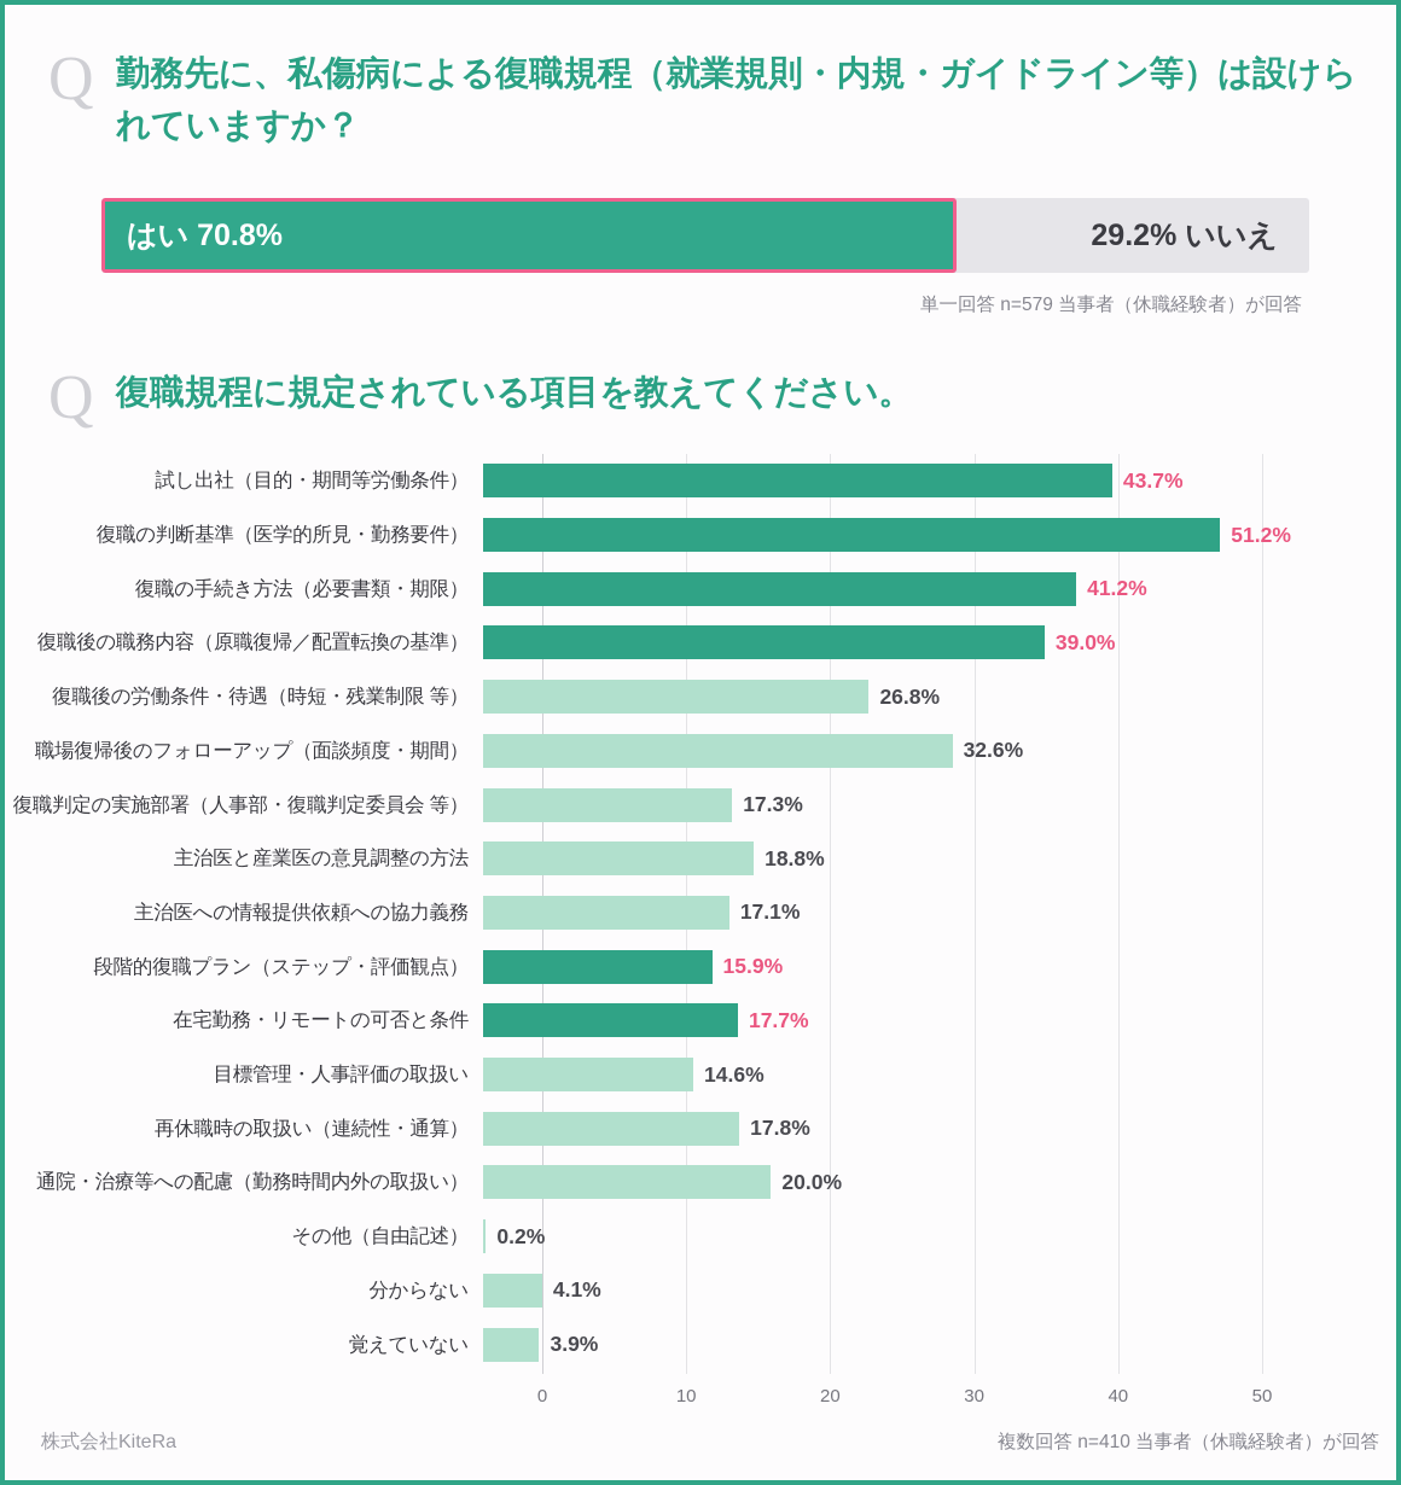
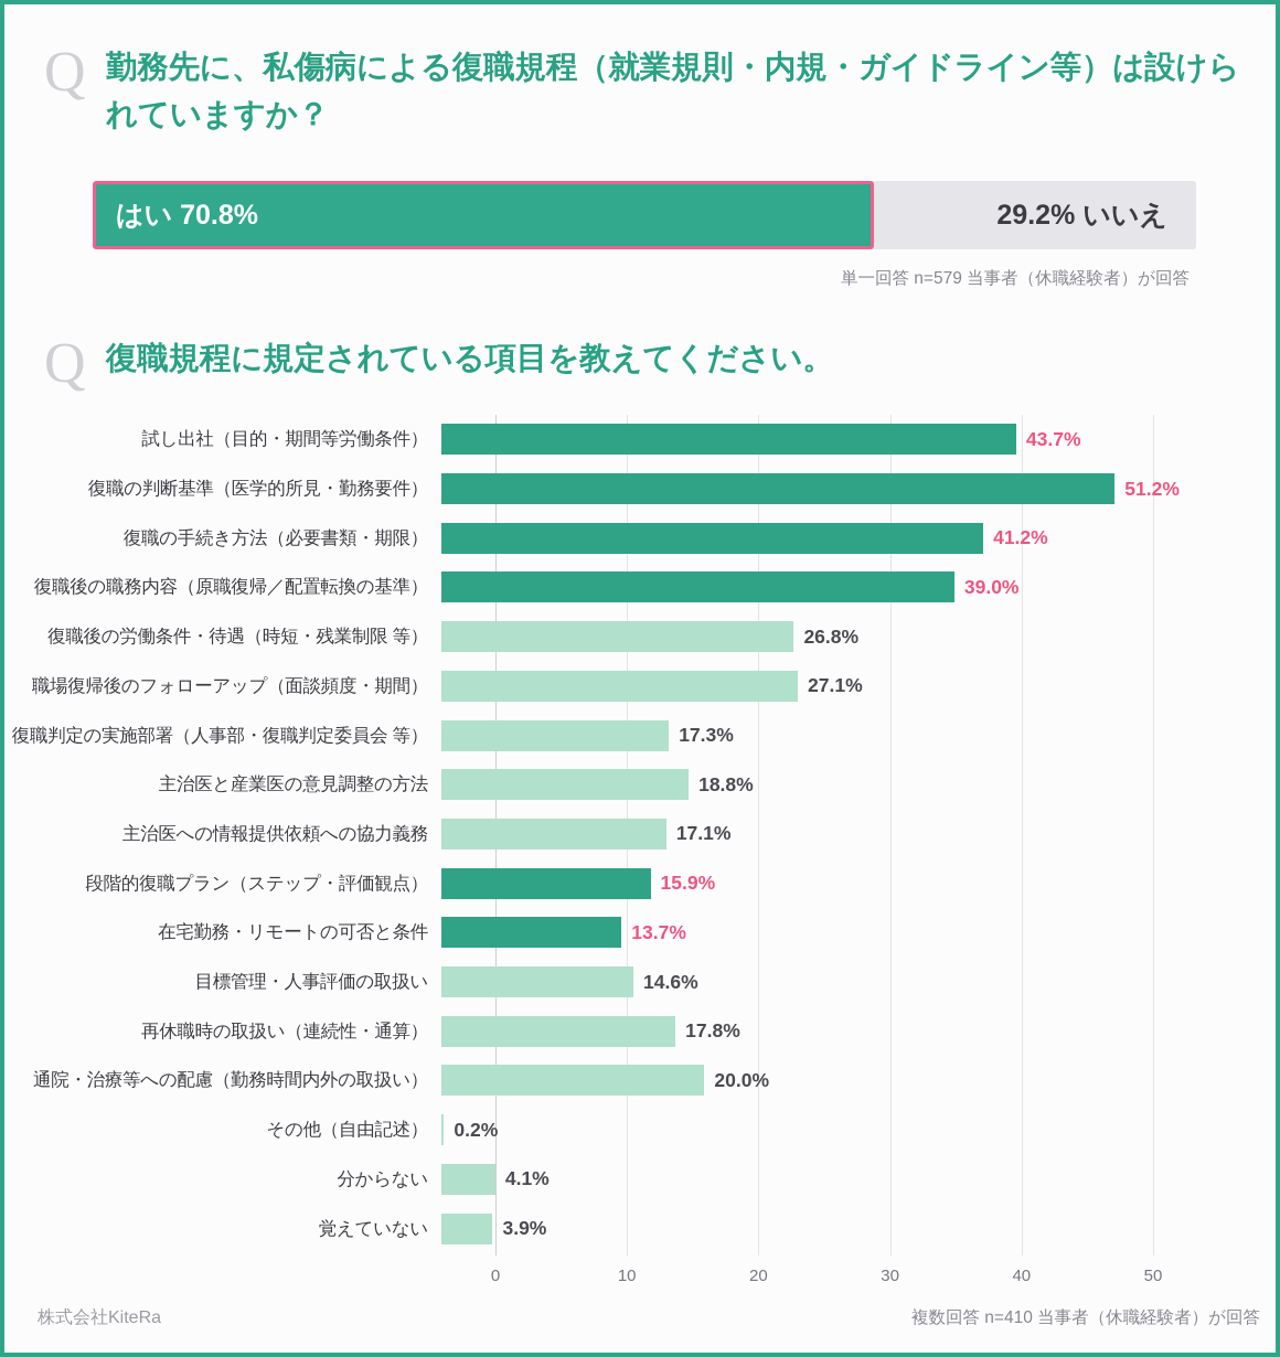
職場復帰後のフォローアップ（面談頻度・期間）: 32.6% -> 27.1%
在宅勤務・リモートの可否と条件: 17.7% -> 13.7%
